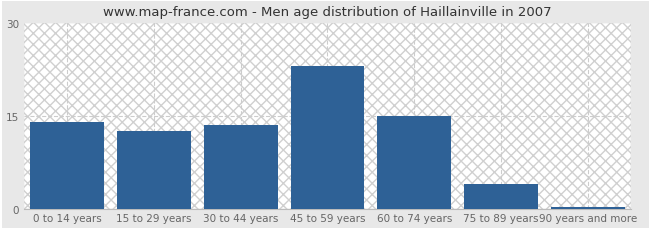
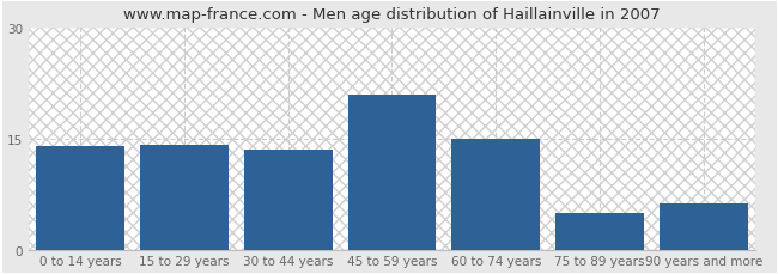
15 to 29 years: 12.5 -> 14.2
45 to 59 years: 23.0 -> 21.0
75 to 89 years: 4.0 -> 5.0
90 years and more: 0.3 -> 6.2
